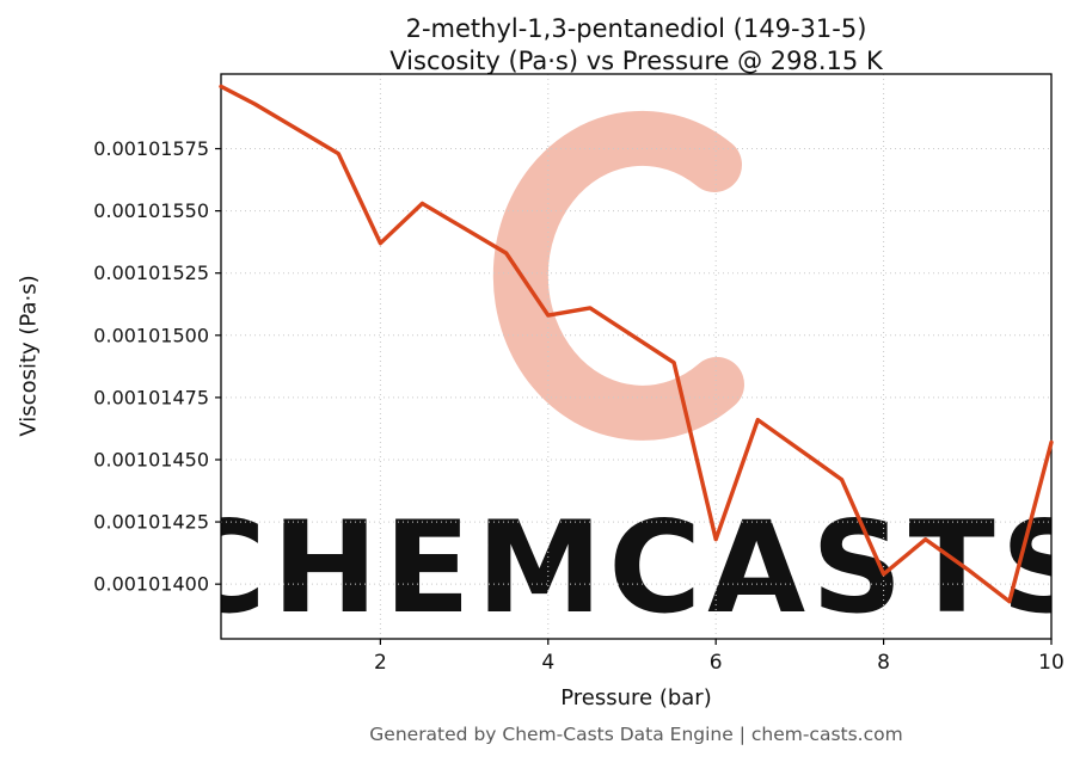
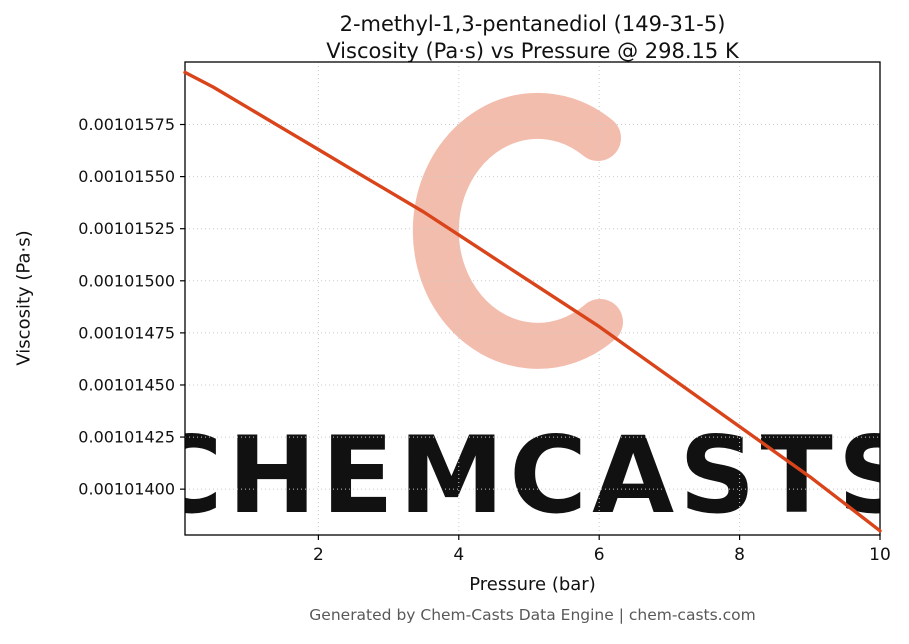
2: 0.00101537 -> 0.00101563
4: 0.00101508 -> 0.00101522
6: 0.00101418 -> 0.00101478
8: 0.00101404 -> 0.00101430
10: 0.00101457 -> 0.00101380
